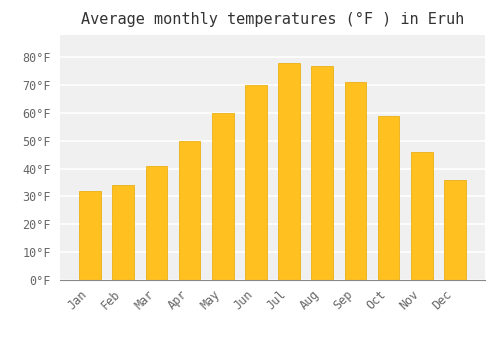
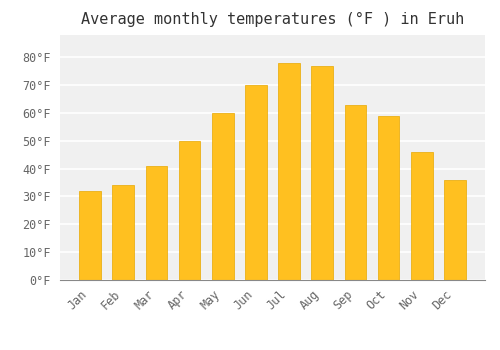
Sep: 71°F -> 63°F
